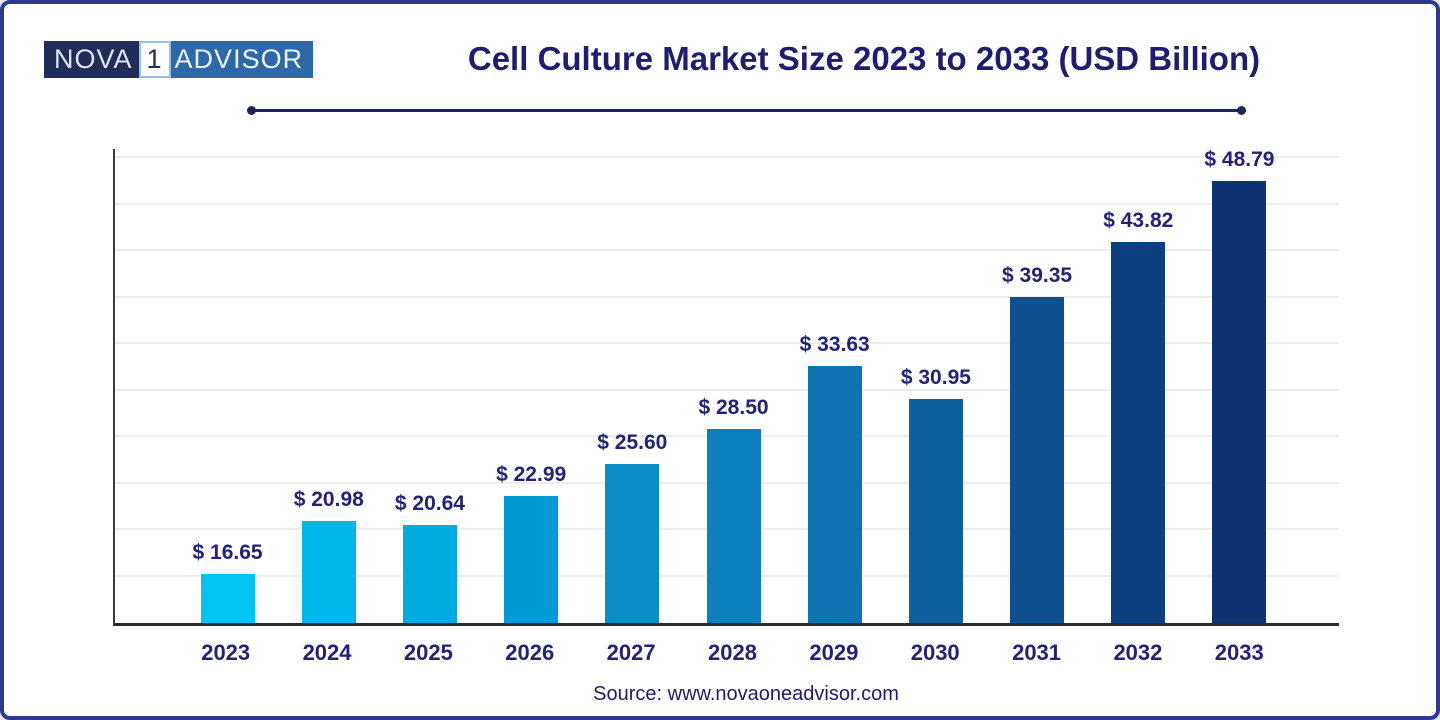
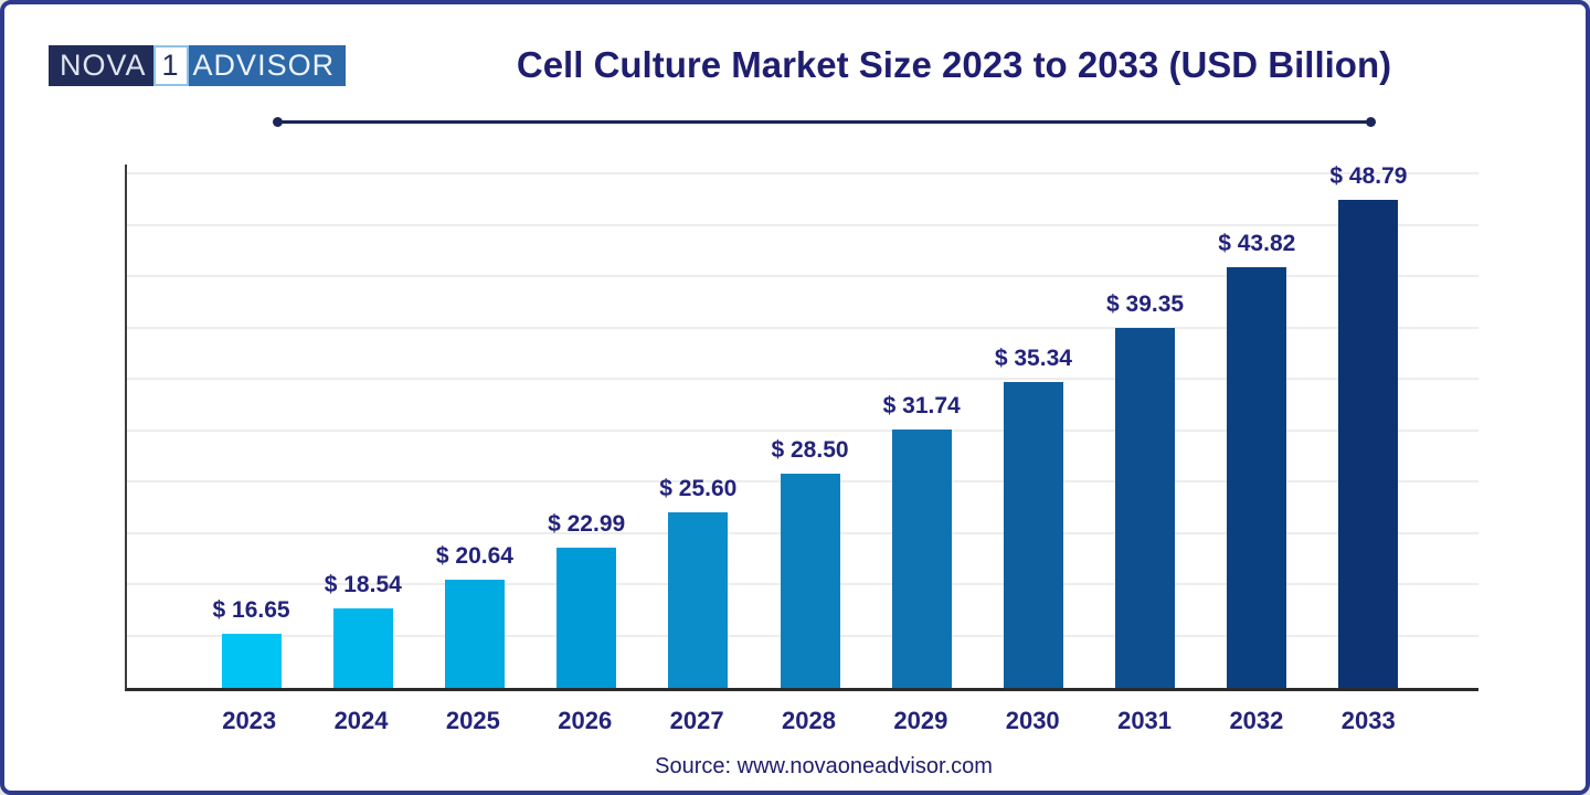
2024: 20.98 -> 18.54
2029: 33.63 -> 31.74
2030: 30.95 -> 35.34
